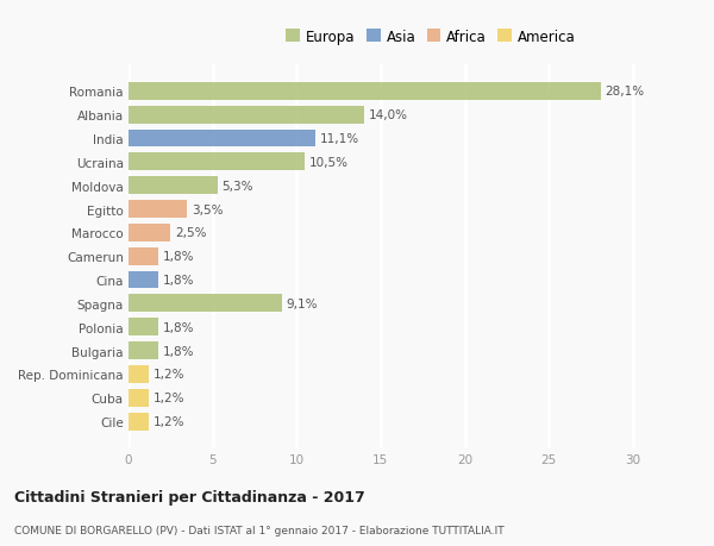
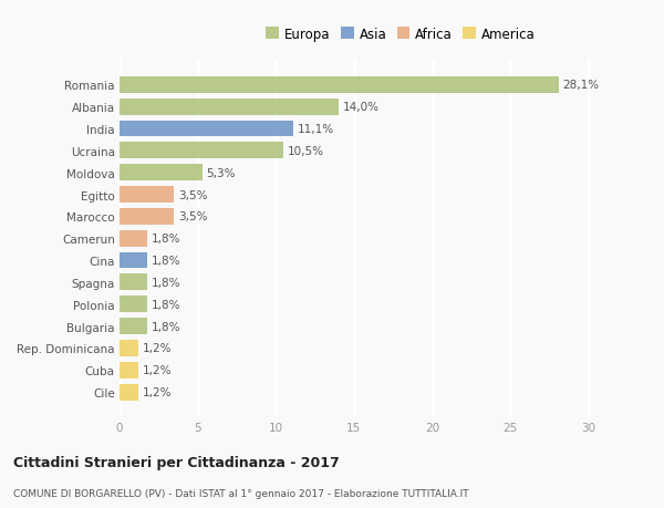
Marocco: 2,5% -> 3,5%
Spagna: 9,1% -> 1,8%
